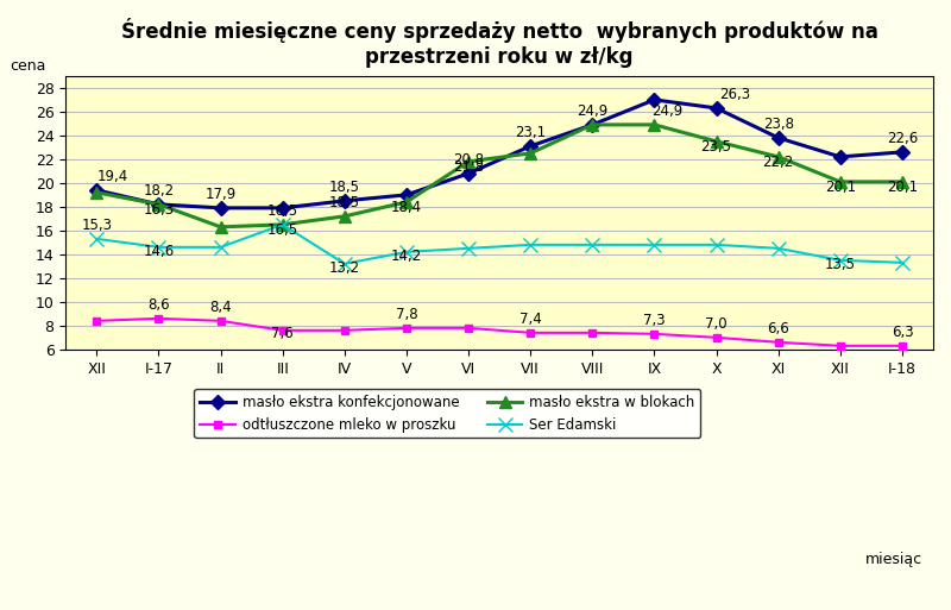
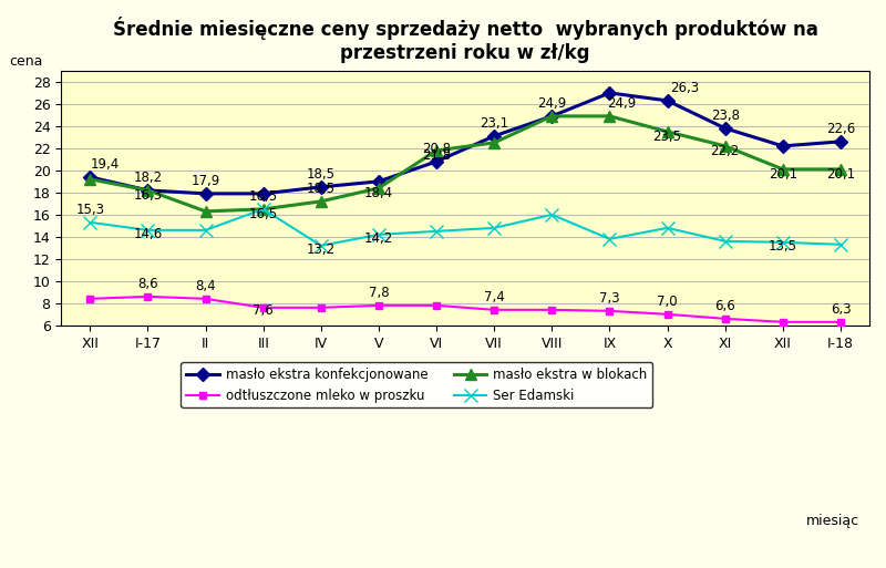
Ser Edamski/VIII: 14.8 -> 16.0
Ser Edamski/IX: 14.8 -> 13.8
Ser Edamski/XI: 14.5 -> 13.6
